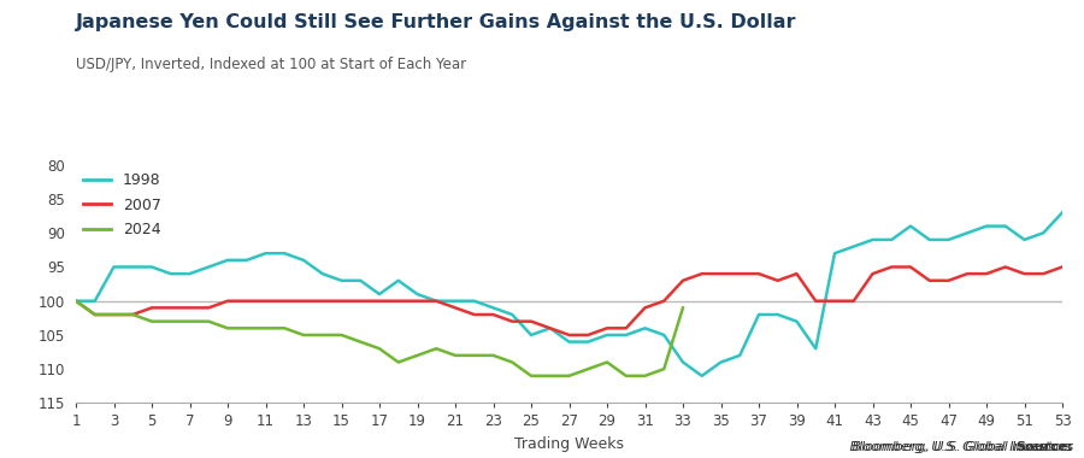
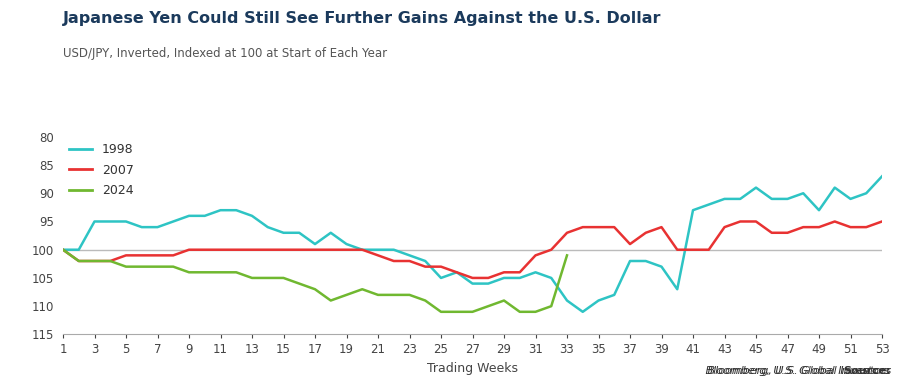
2007/37: 96 -> 99
1998/49: 89 -> 93
